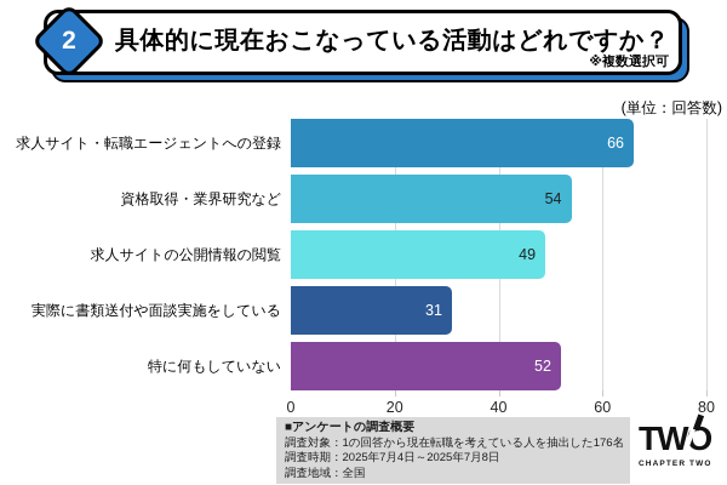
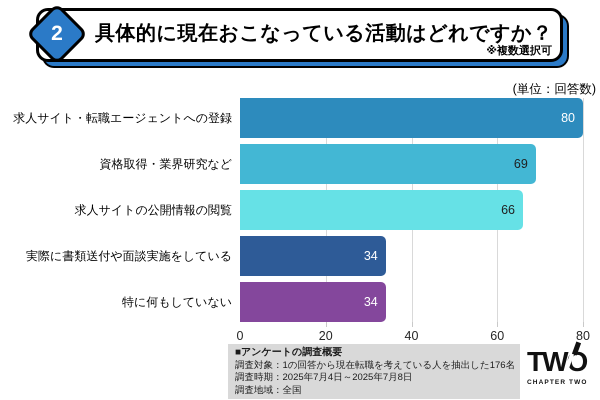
求人サイト・転職エージェントへの登録: 66 -> 80
資格取得・業界研究など: 54 -> 69
求人サイトの公開情報の閲覧: 49 -> 66
実際に書類送付や面談実施をしている: 31 -> 34
特に何もしていない: 52 -> 34
